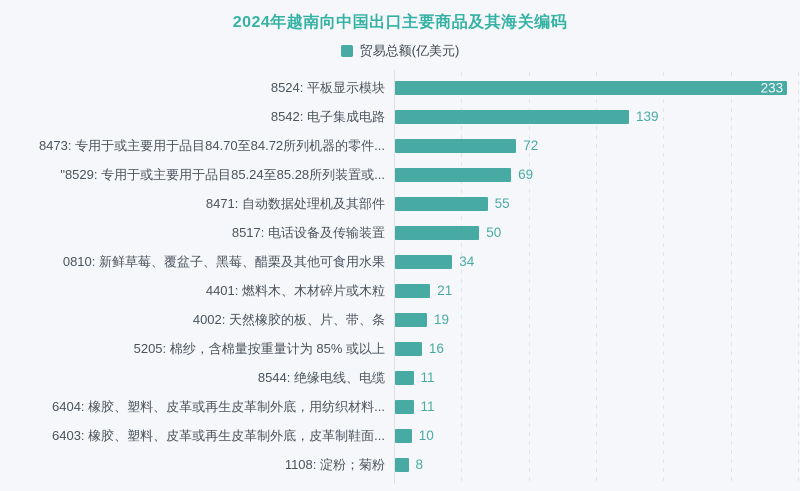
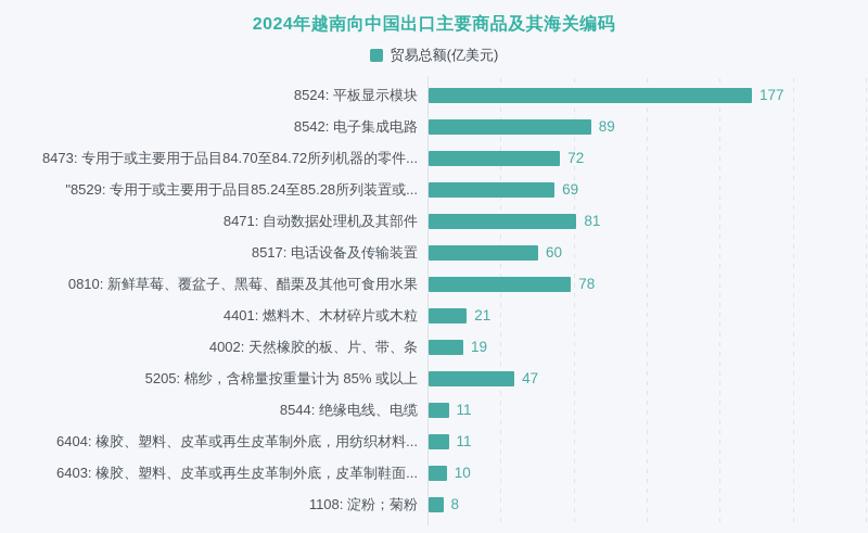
8524: 平板显示模块: 233 -> 177
8542: 电子集成电路: 139 -> 89
8471: 自动数据处理机及其部件: 55 -> 81
8517: 电话设备及传输装置: 50 -> 60
0810: 新鲜草莓、覆盆子、黑莓、醋栗及其他可食用水果: 34 -> 78
5205: 棉纱，含棉量按重量计为 85% 或以上: 16 -> 47
